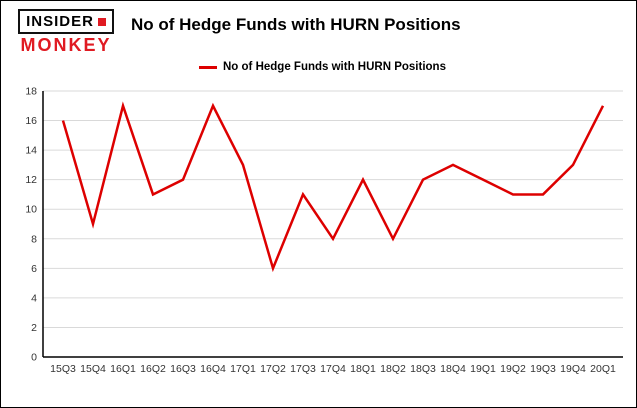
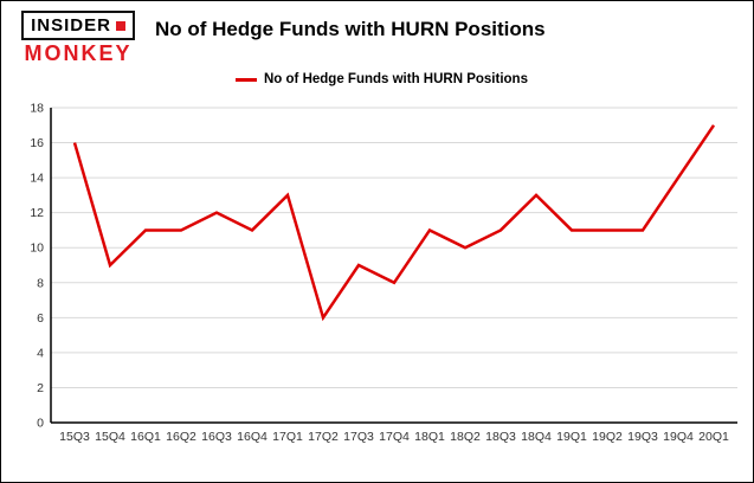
16Q1: 17 -> 11
16Q4: 17 -> 11
17Q3: 11 -> 9
18Q1: 12 -> 11
18Q2: 8 -> 10
18Q3: 12 -> 11
19Q1: 12 -> 11
19Q4: 13 -> 14
